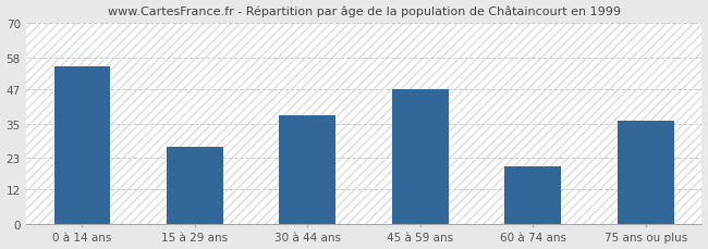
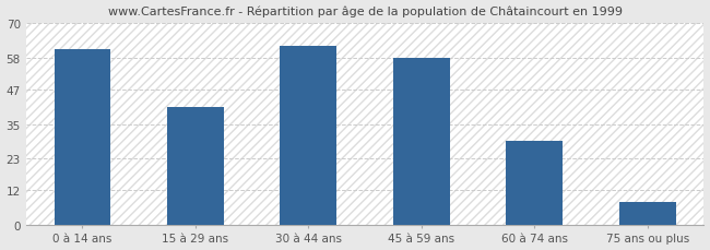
0 à 14 ans: 55 -> 61
15 à 29 ans: 27 -> 41
30 à 44 ans: 38 -> 62
45 à 59 ans: 47 -> 58
60 à 74 ans: 20 -> 29
75 ans ou plus: 36 -> 8
